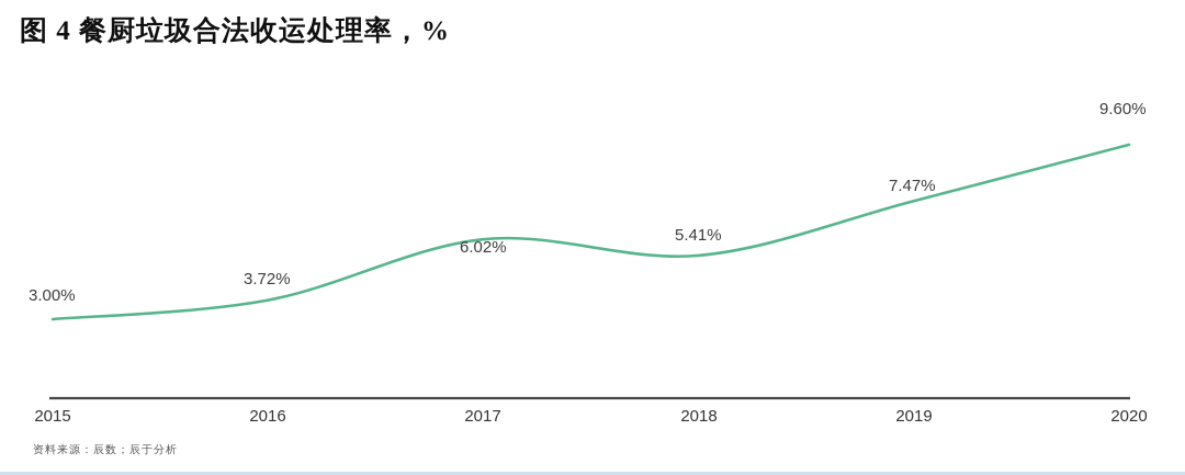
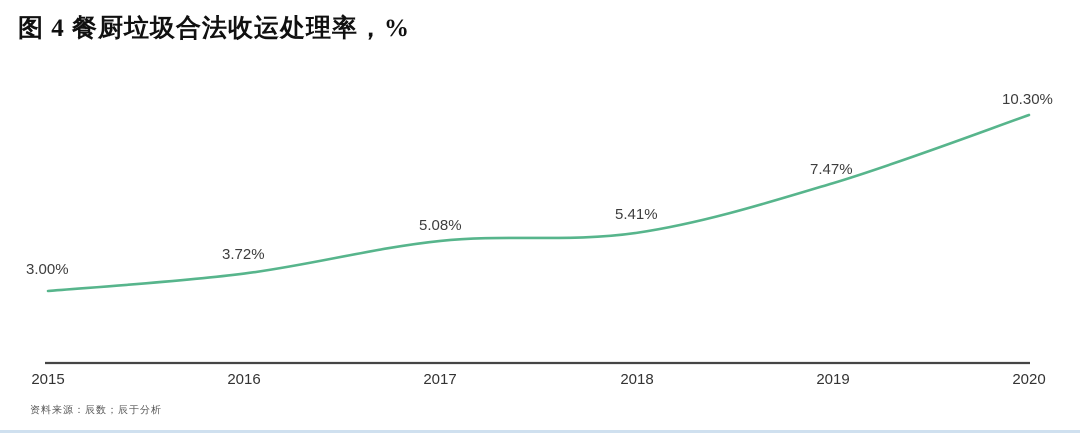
2017: 6.02% -> 5.08%
2020: 9.60% -> 10.30%
